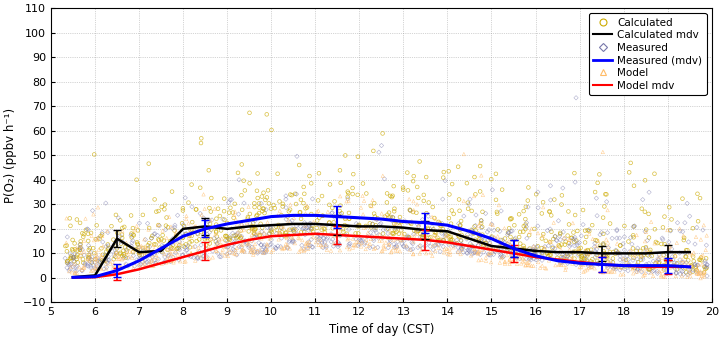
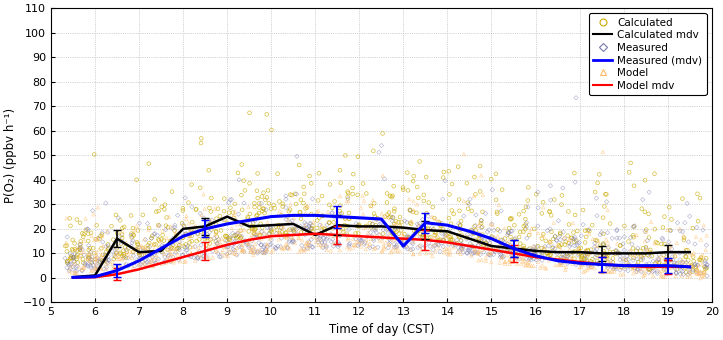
Calculated mdv/9: 20.0 -> 25.0
Calculated mdv/11: 22.0 -> 17.5
Measured (mdv)/13: 23.0 -> 13.0
